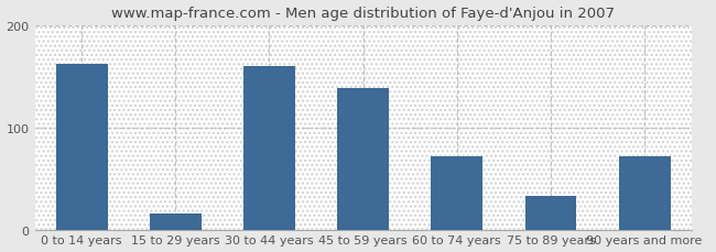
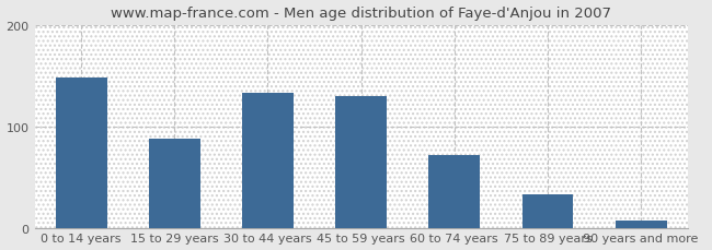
0 to 14 years: 162 -> 148
15 to 29 years: 16 -> 88
30 to 44 years: 160 -> 133
45 to 59 years: 138 -> 130
90 years and more: 72 -> 7
